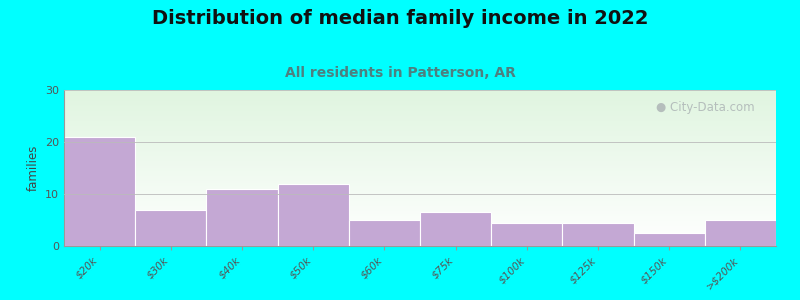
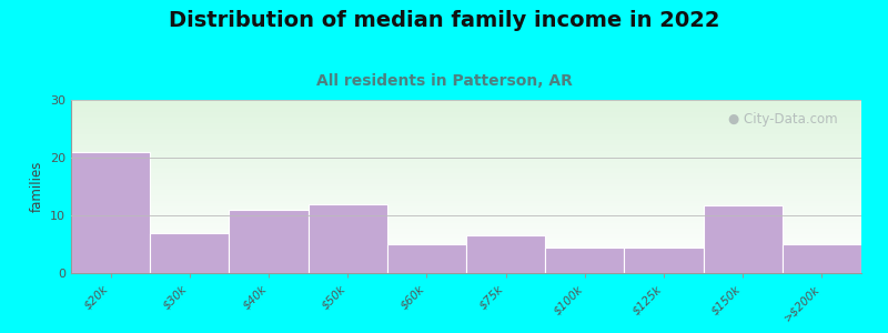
$150k: 2.5 -> 11.8
